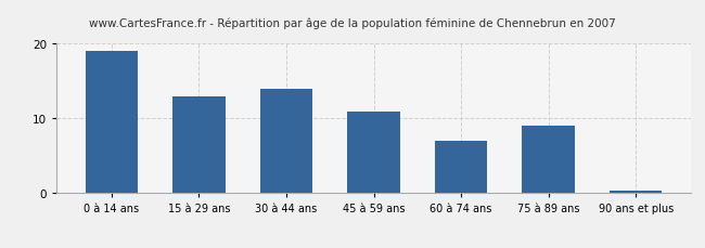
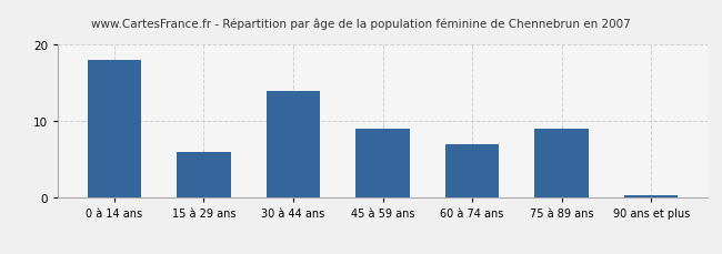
0 à 14 ans: 19.0 -> 18.0
15 à 29 ans: 13.0 -> 6.0
45 à 59 ans: 11.0 -> 9.0
